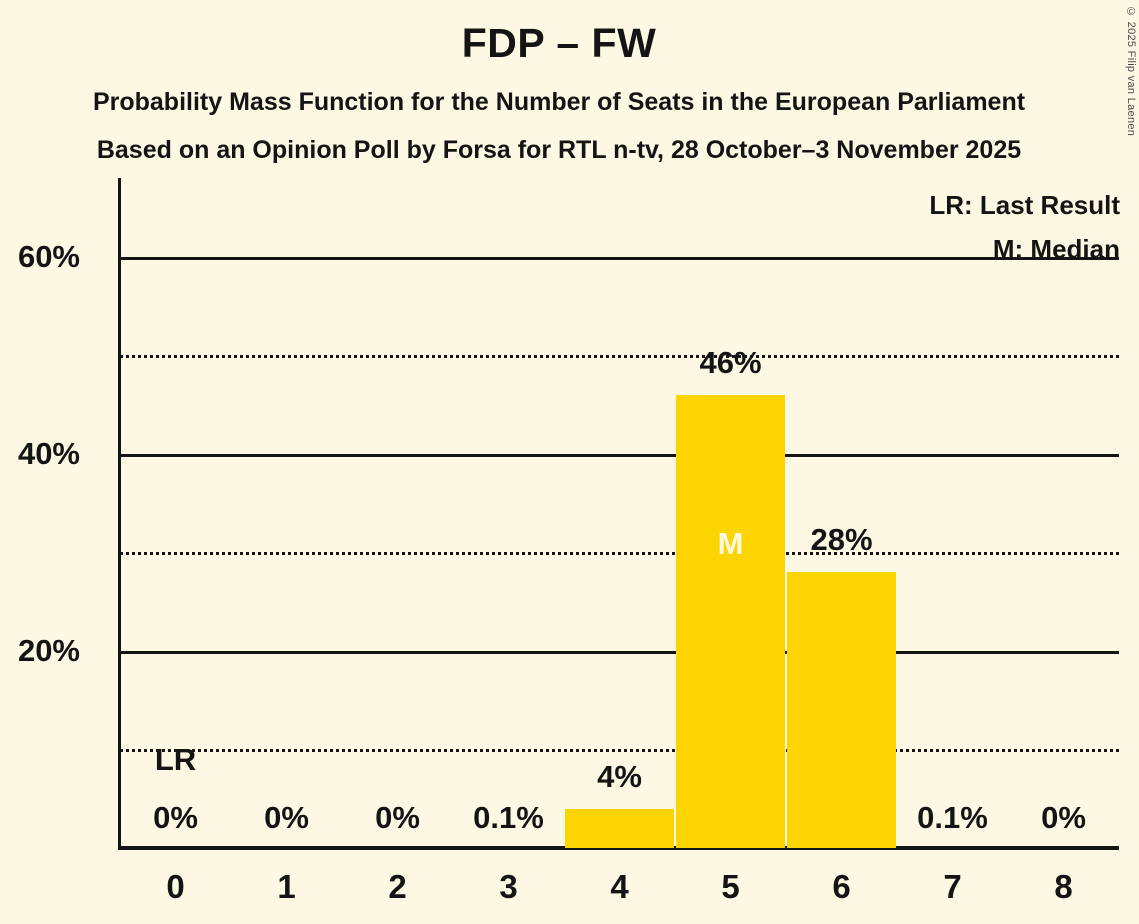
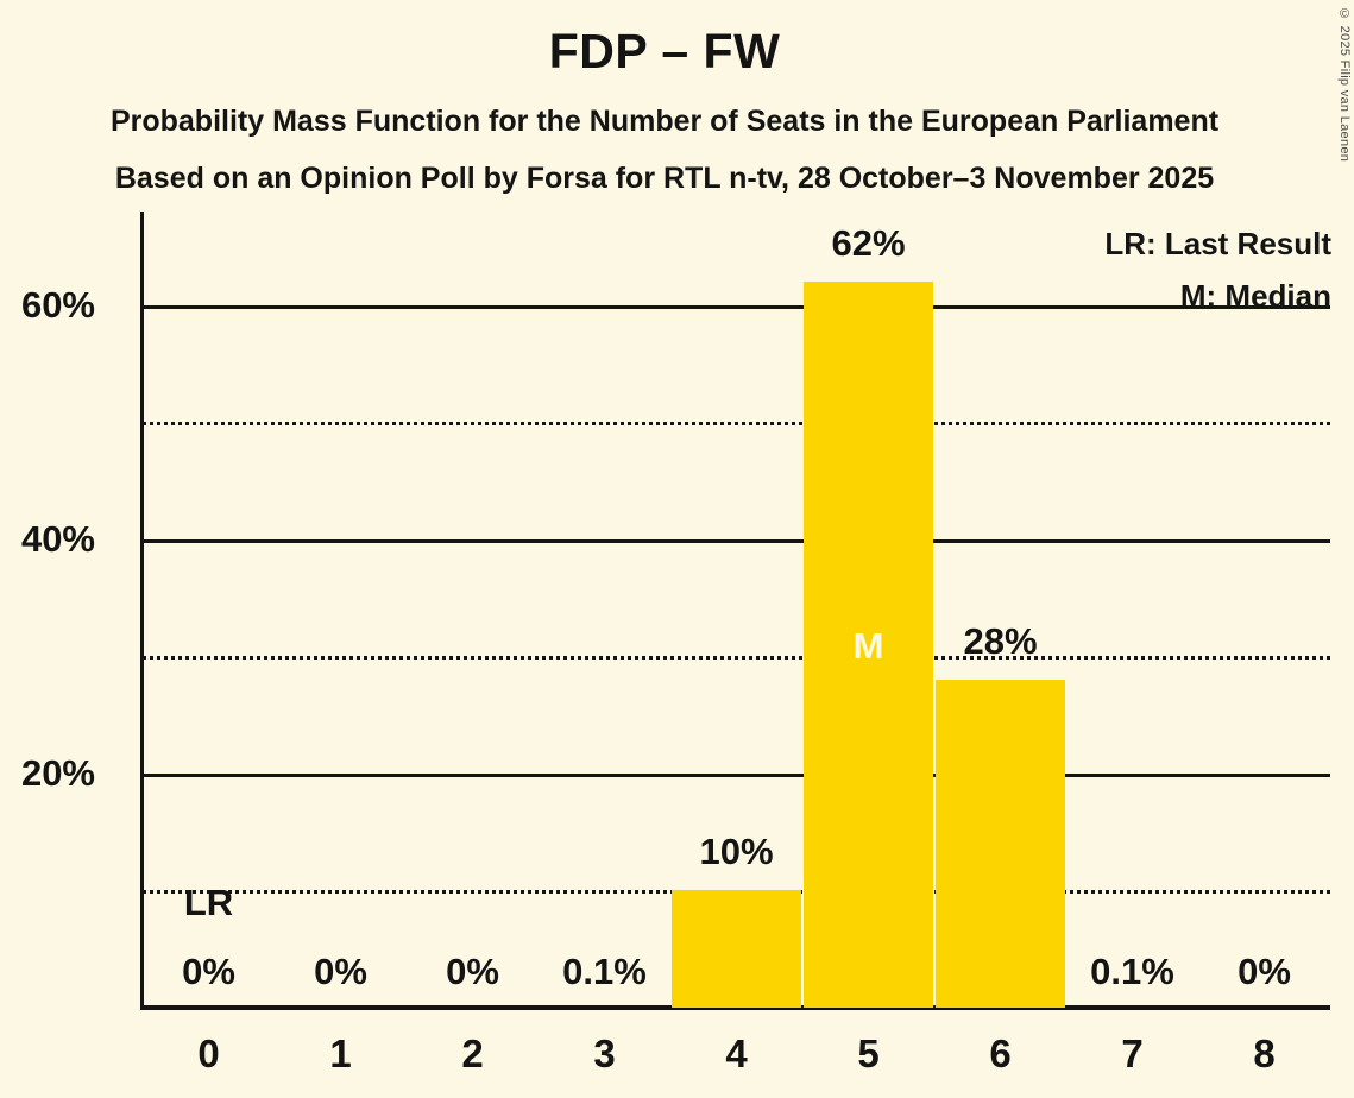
4: 4% -> 10%
5: 46% -> 62%
